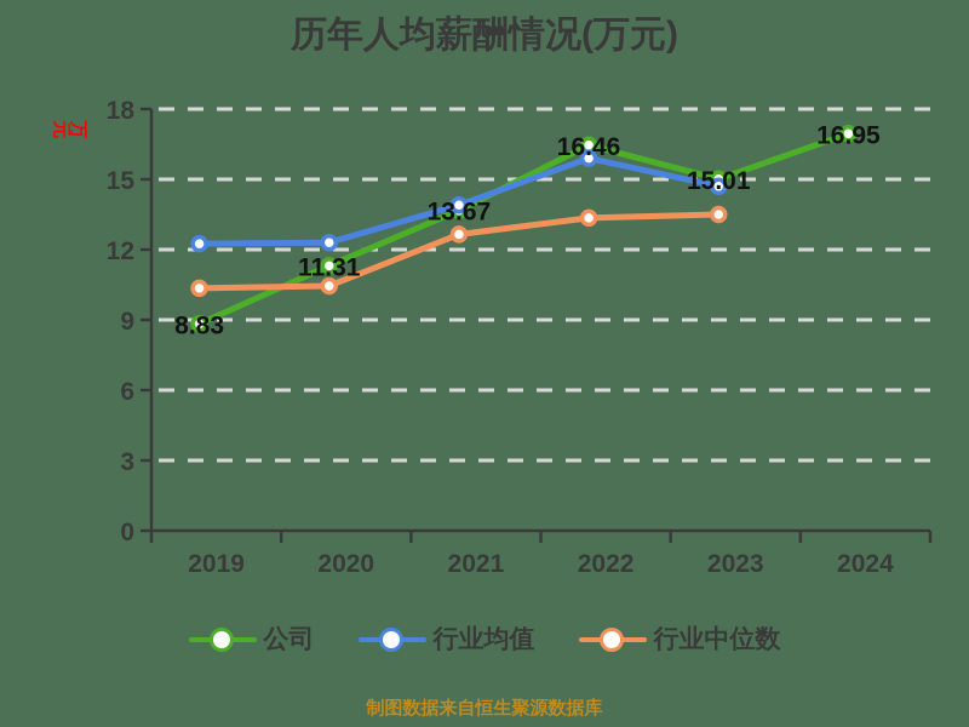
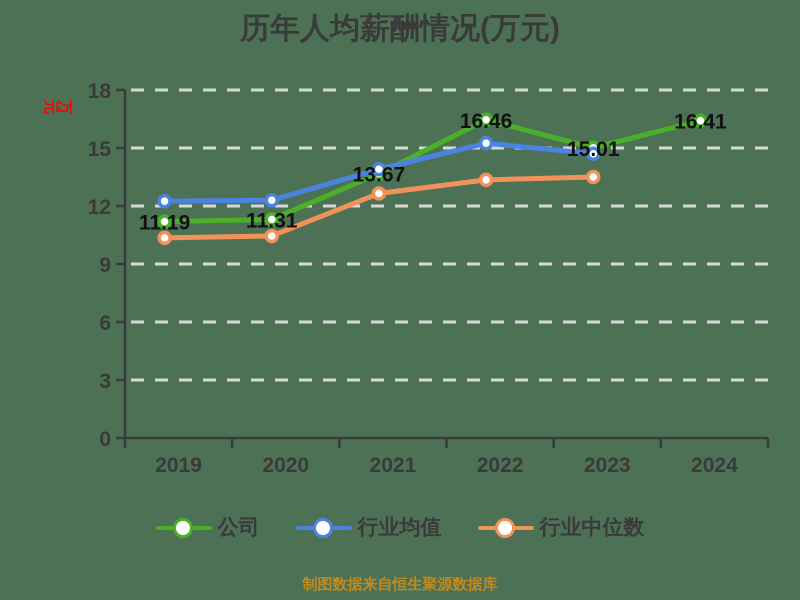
公司/2019: 8.83 -> 11.19
行业均值/2022: 15.9 -> 15.2
公司/2024: 16.95 -> 16.41
